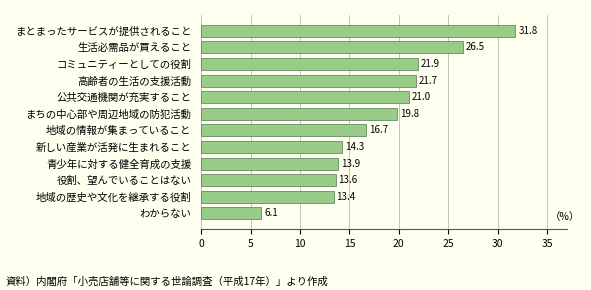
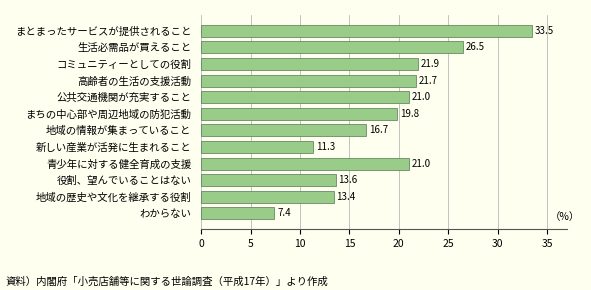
まとまったサービスが提供されること: 31.8 -> 33.5
新しい産業が活発に生まれること: 14.3 -> 11.3
青少年に対する健全育成の支援: 13.9 -> 21.0
わからない: 6.1 -> 7.4
